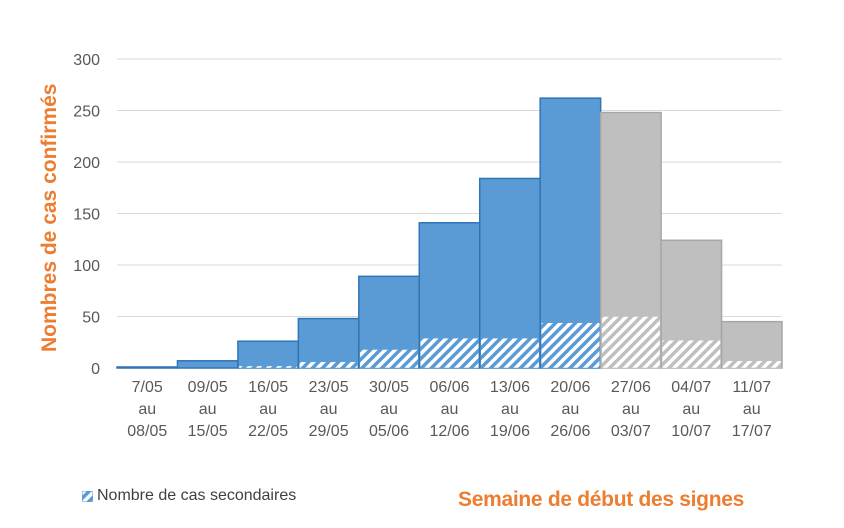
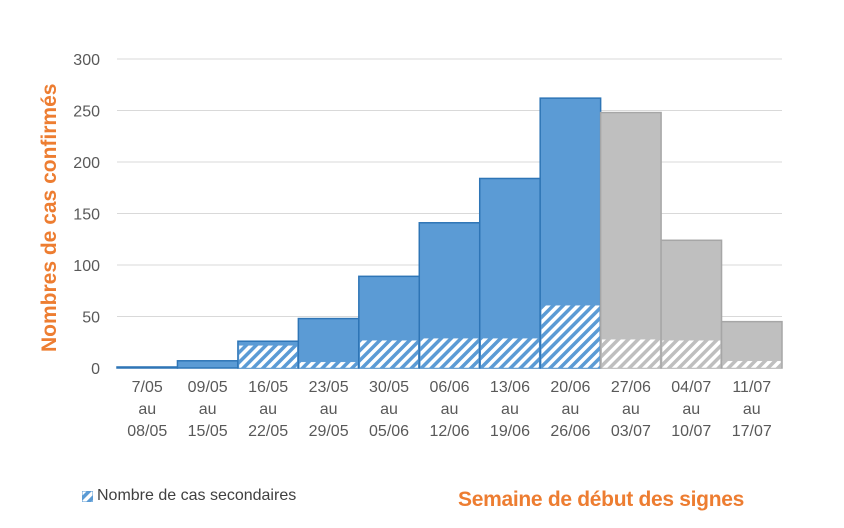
Nombre de cas secondaires/16/05 au 22/05: 2 -> 22
Nombre de cas secondaires/30/05 au 05/06: 18 -> 27
Nombre de cas secondaires/20/06 au 26/06: 44 -> 61
Nombre de cas secondaires/27/06 au 03/07: 50 -> 28
